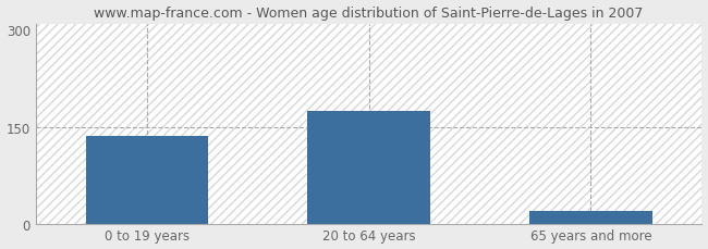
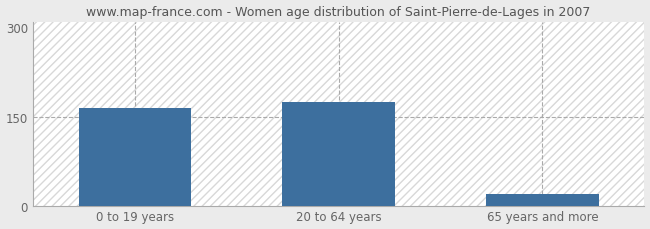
0 to 19 years: 135 -> 164
